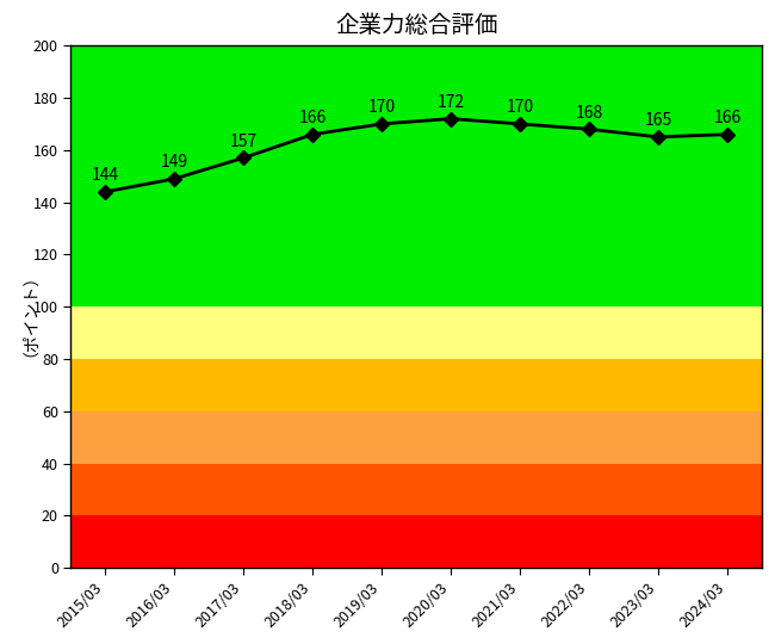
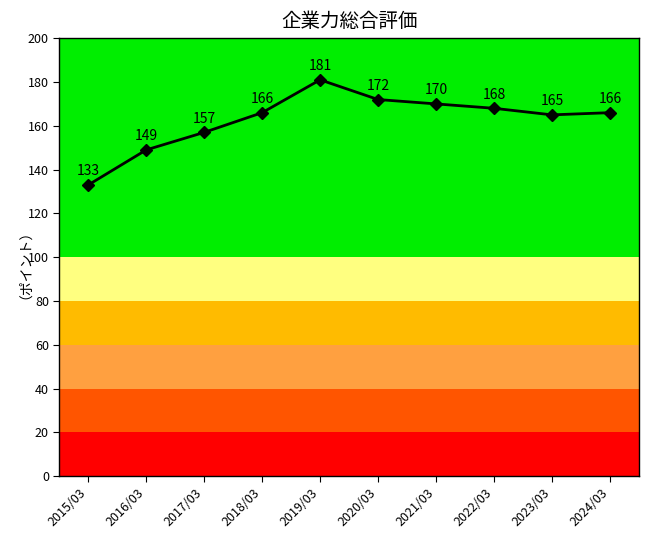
2015/03: 144 -> 133
2019/03: 170 -> 181
